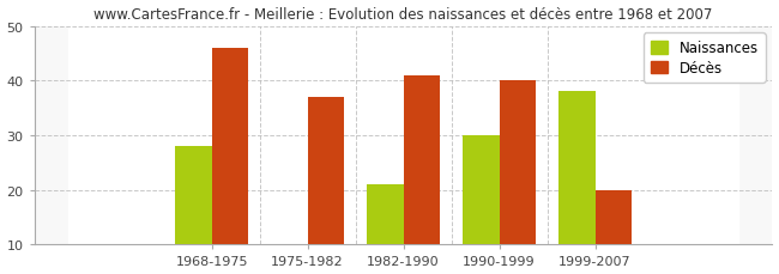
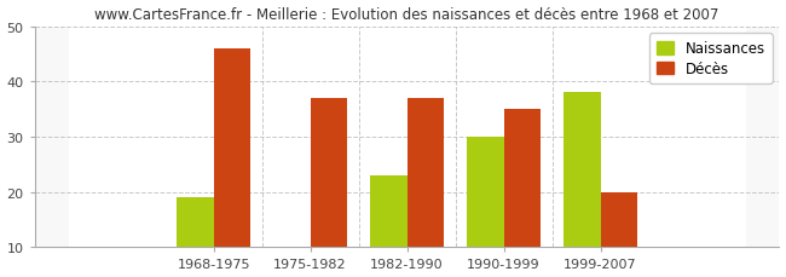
Naissances/1968-1975: 28 -> 19
Naissances/1982-1990: 21 -> 23
Décès/1982-1990: 41 -> 37
Décès/1990-1999: 40 -> 35
